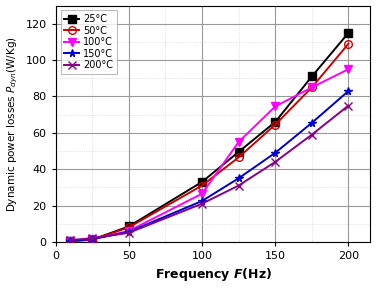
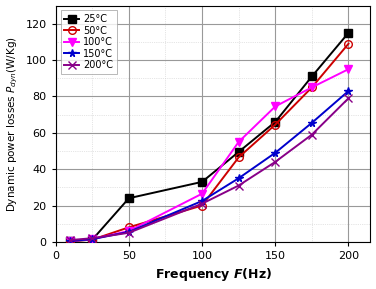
25°C/50: 8 -> 24
50°C/100: 31 -> 20
200°C/200: 75 -> 79
